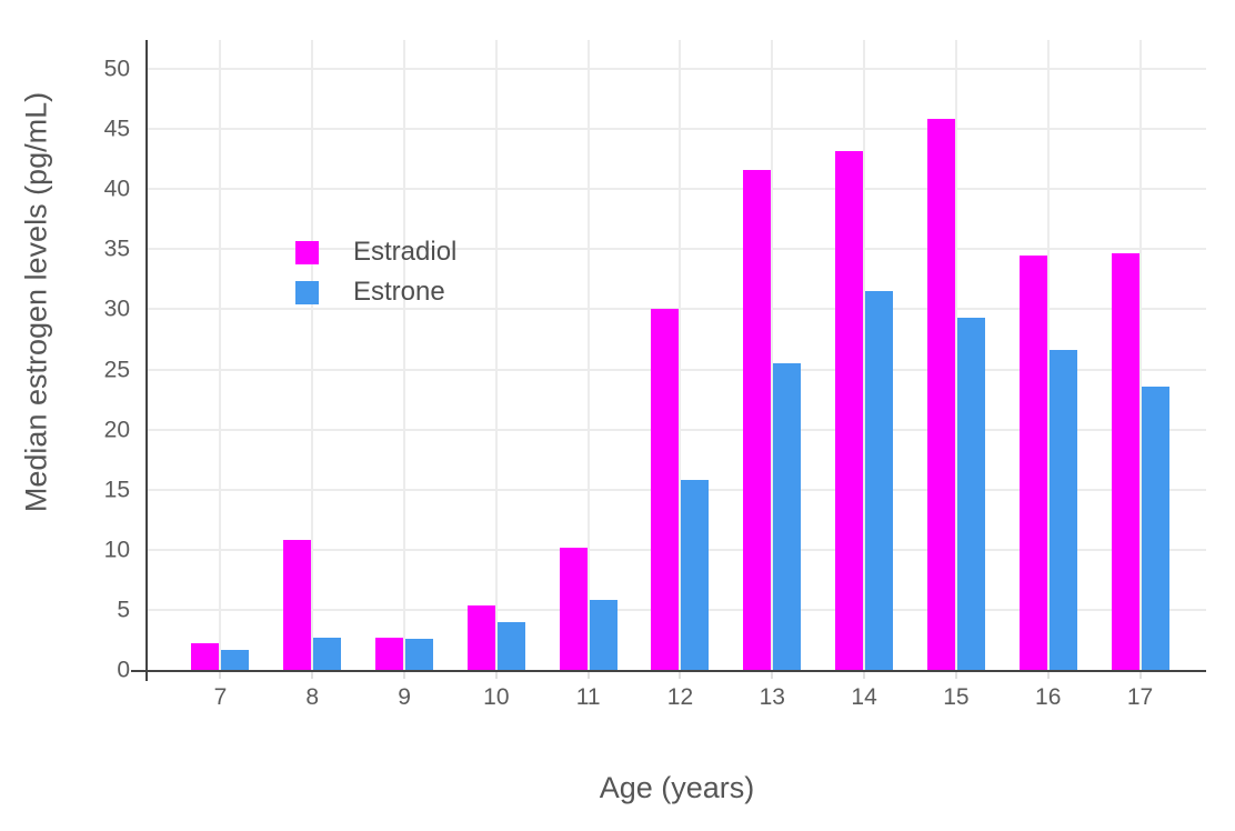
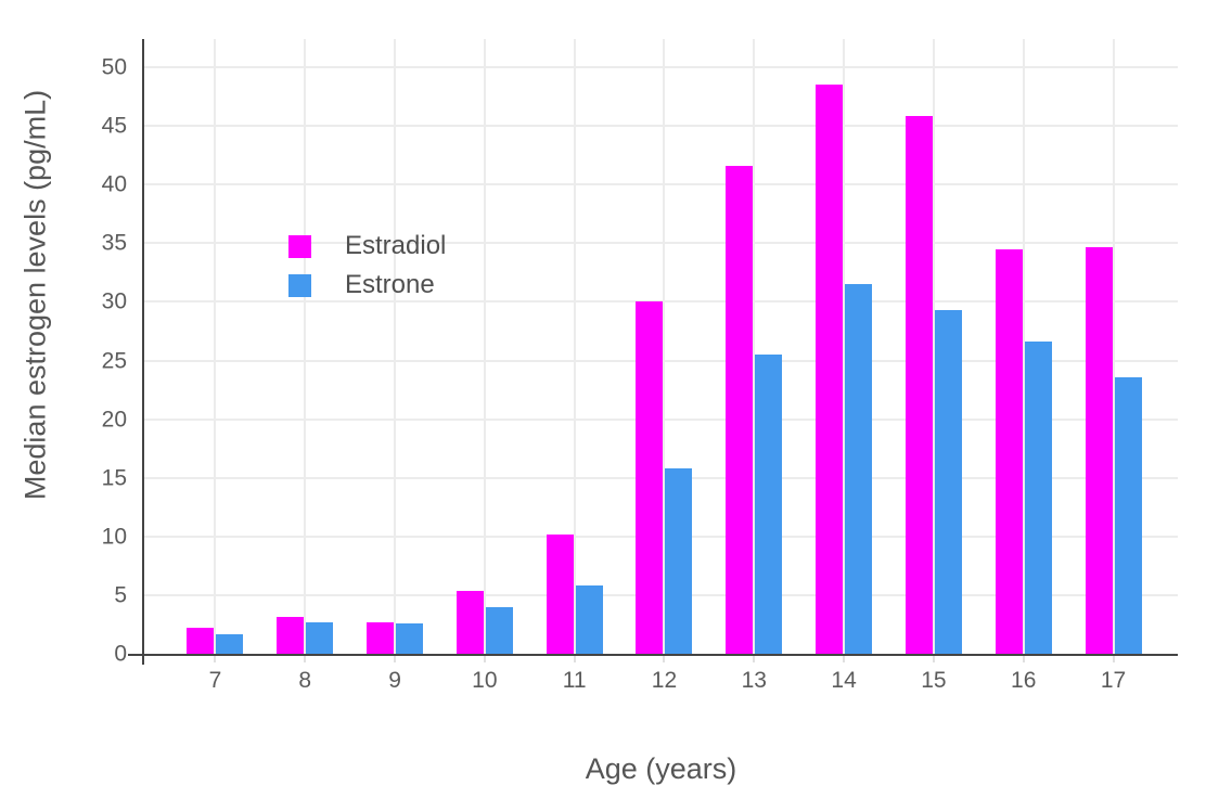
Estradiol/8: 10.8 -> 3.1
Estradiol/14: 43.2 -> 48.5
